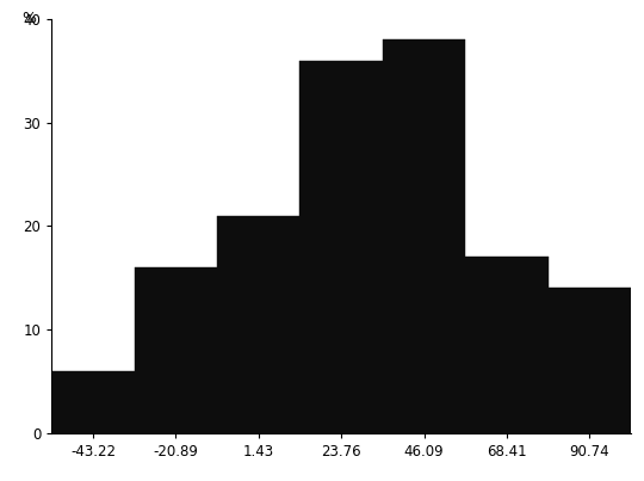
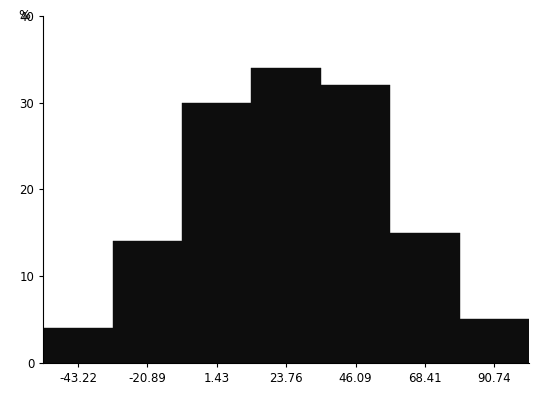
-43.22: 6 -> 4
-20.89: 16 -> 14
1.43: 21 -> 30
23.76: 36 -> 34
46.09: 38 -> 32
68.41: 17 -> 15
90.74: 14 -> 5
